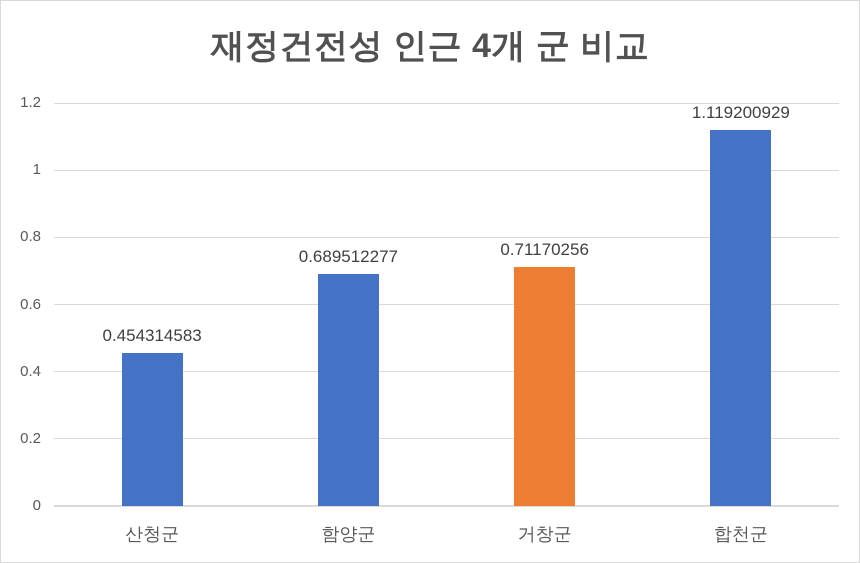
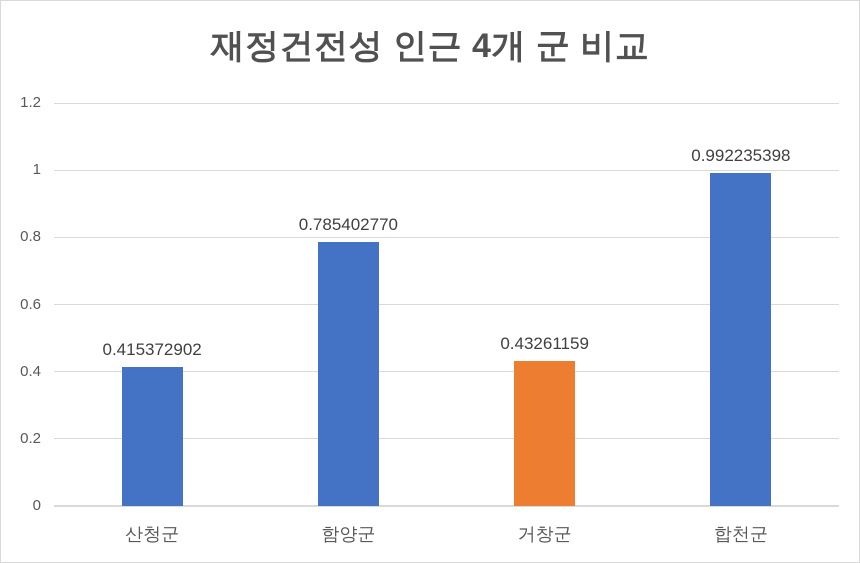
산청군: 0.454314583 -> 0.415372902
함양군: 0.689512277 -> 0.785402770
거창군: 0.71170256 -> 0.43261159
합천군: 1.119200929 -> 0.992235398
